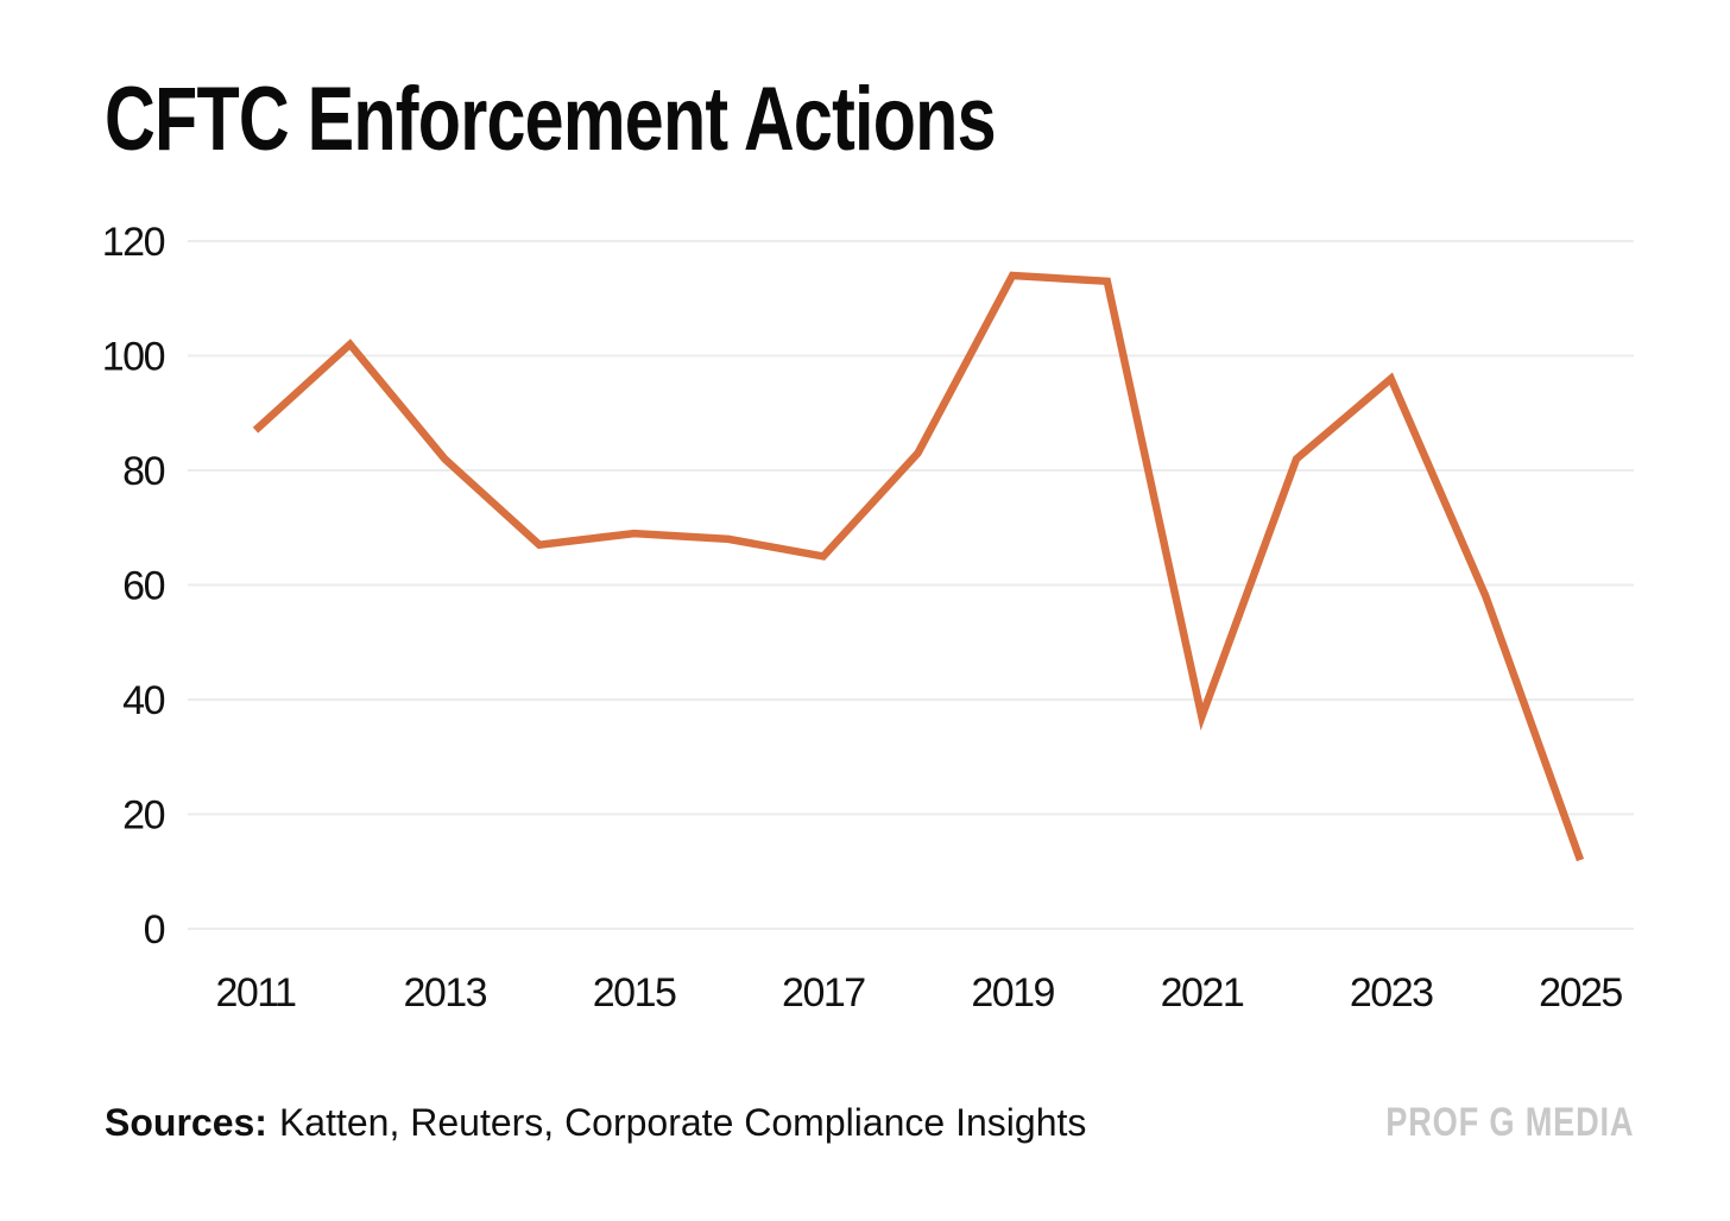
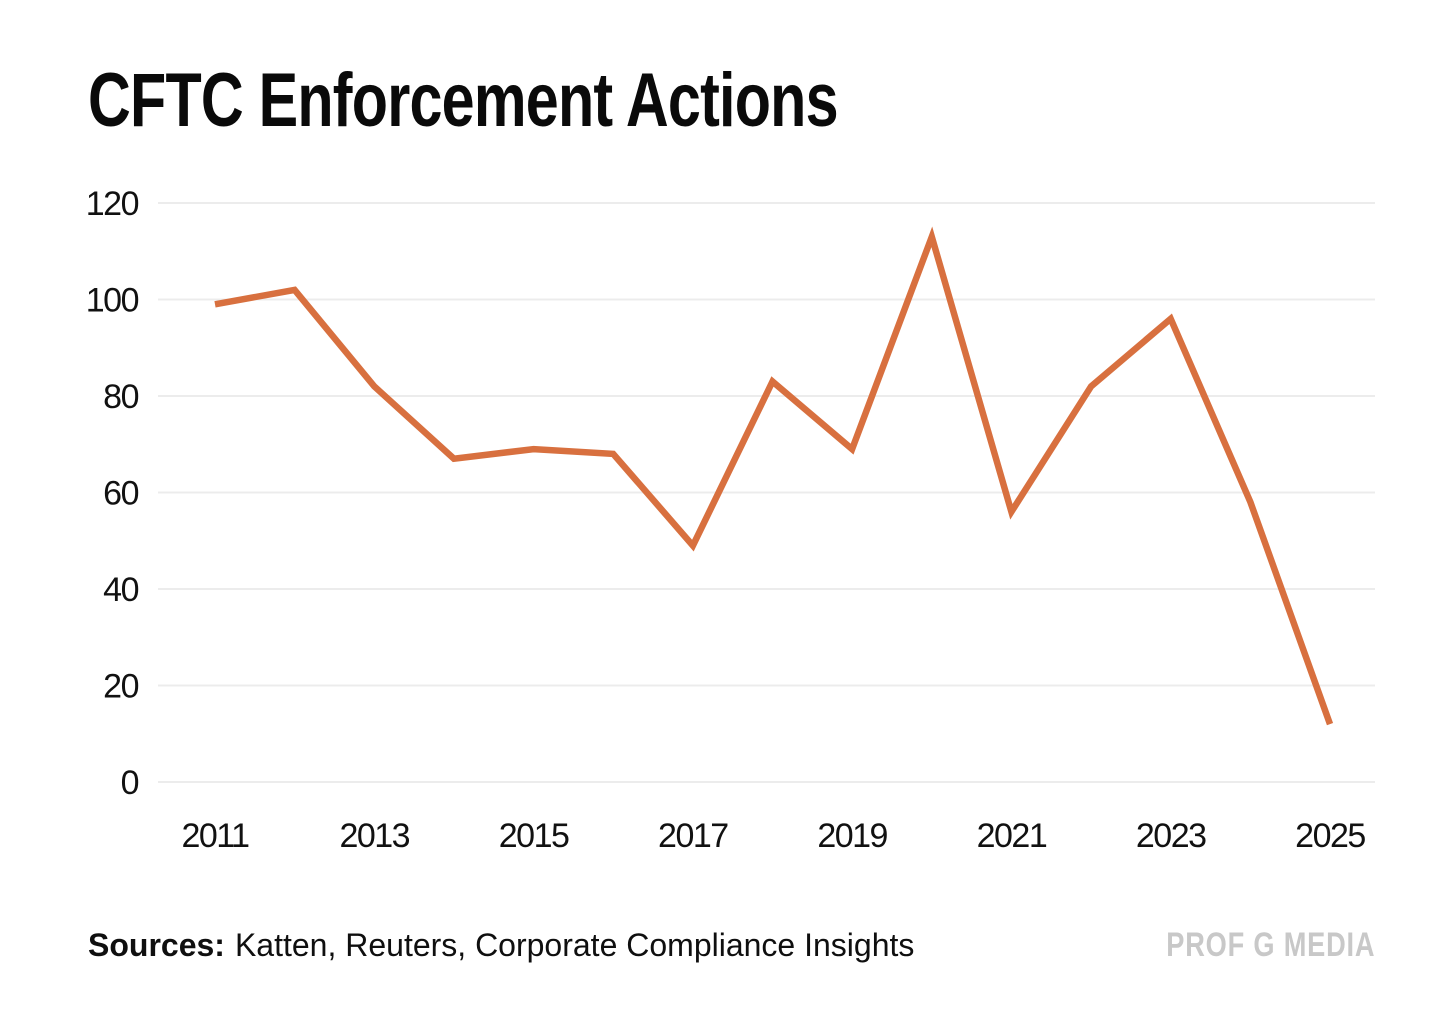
2011: 87 -> 99
2017: 65 -> 49
2019: 114 -> 69
2021: 37 -> 56
